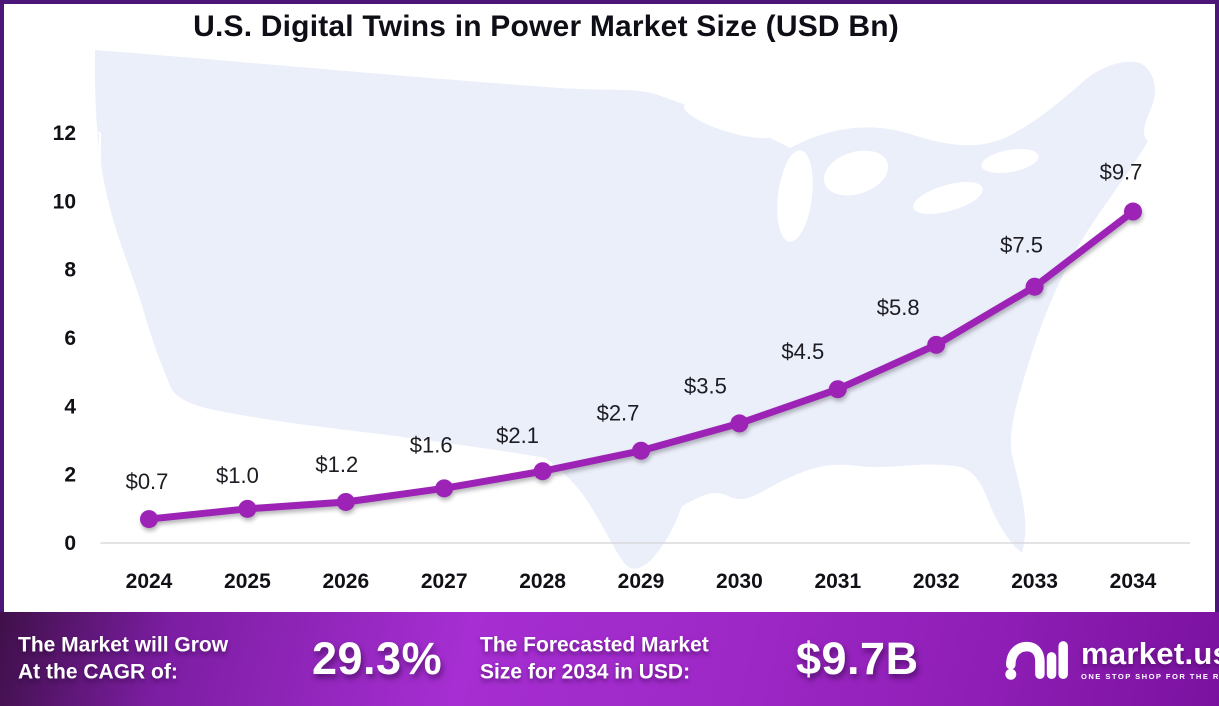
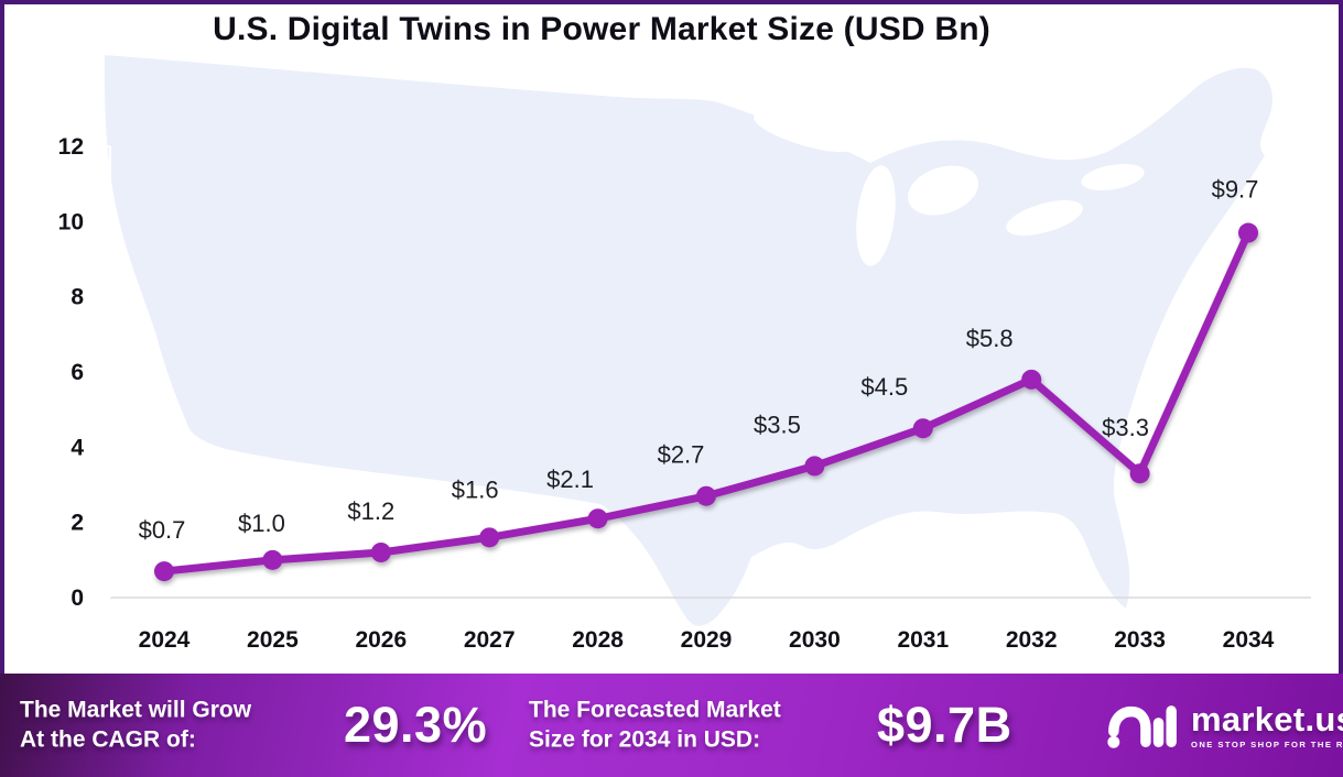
2033: $7.5 -> $3.3
